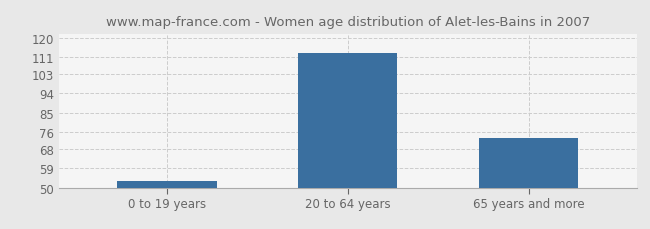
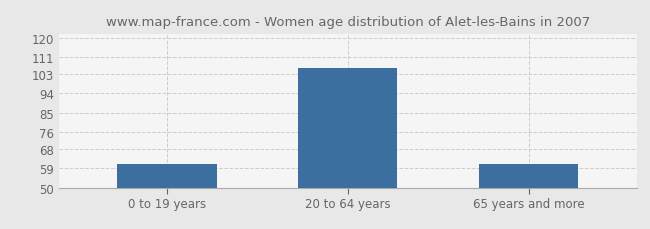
0 to 19 years: 53 -> 61
20 to 64 years: 113 -> 106
65 years and more: 73 -> 61
